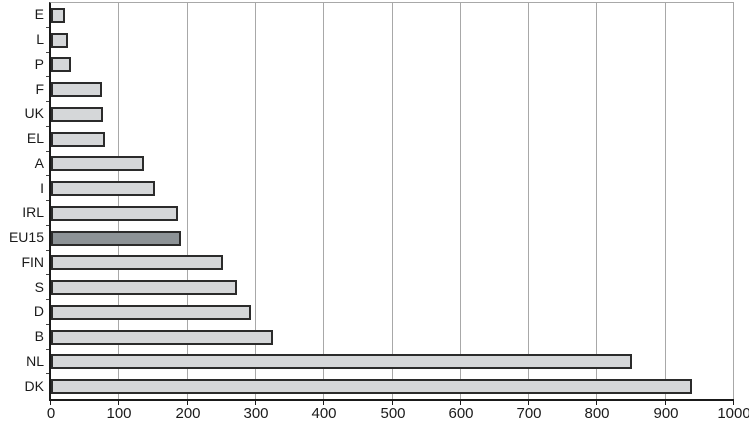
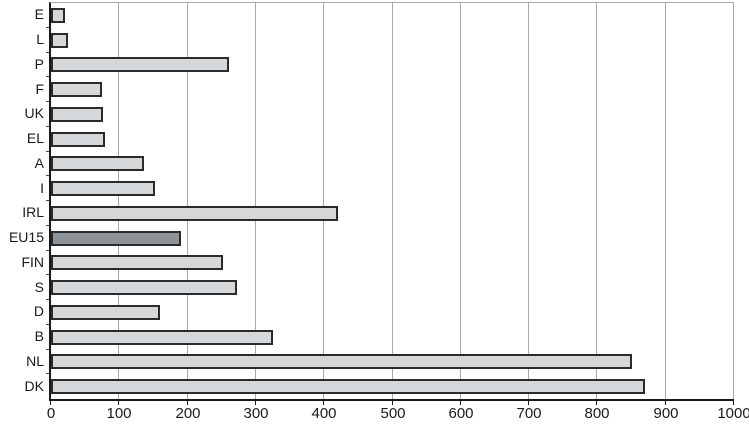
P: 30 -> 260
IRL: 190 -> 420
D: 290 -> 160
DK: 940 -> 870
